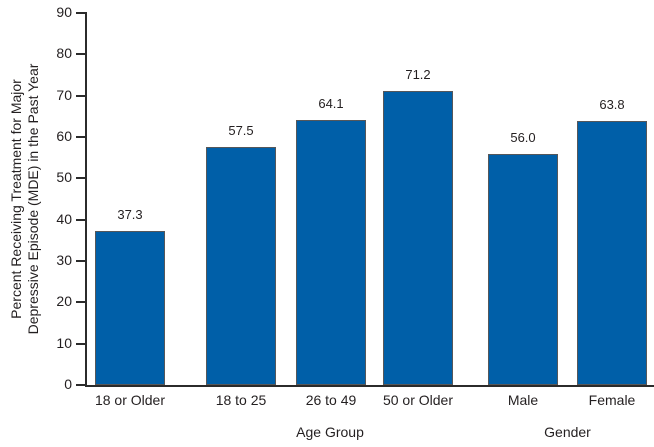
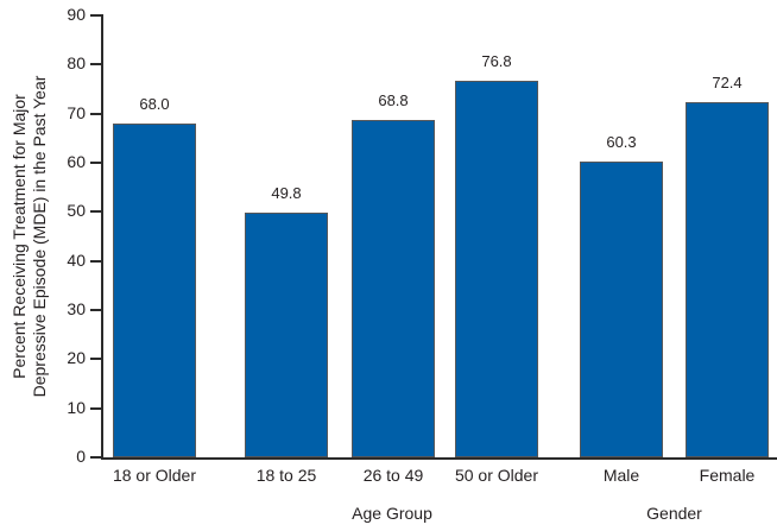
18 or Older: 37.3 -> 68.0
18 to 25: 57.5 -> 49.8
26 to 49: 64.1 -> 68.8
50 or Older: 71.2 -> 76.8
Male: 56.0 -> 60.3
Female: 63.8 -> 72.4
